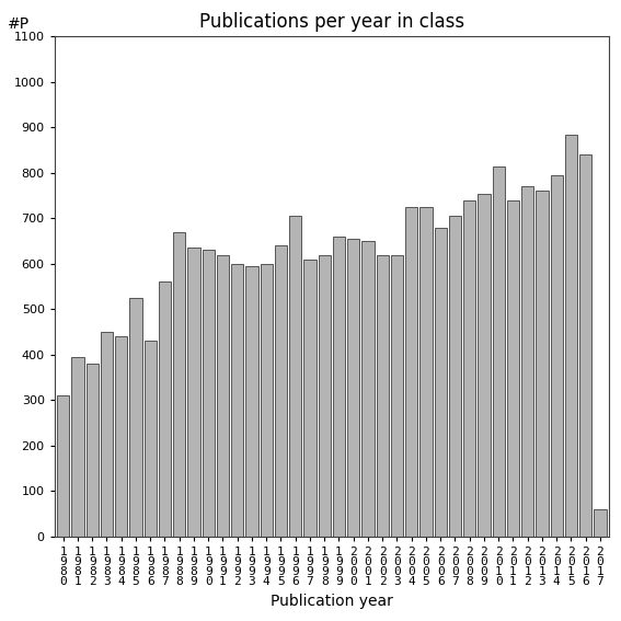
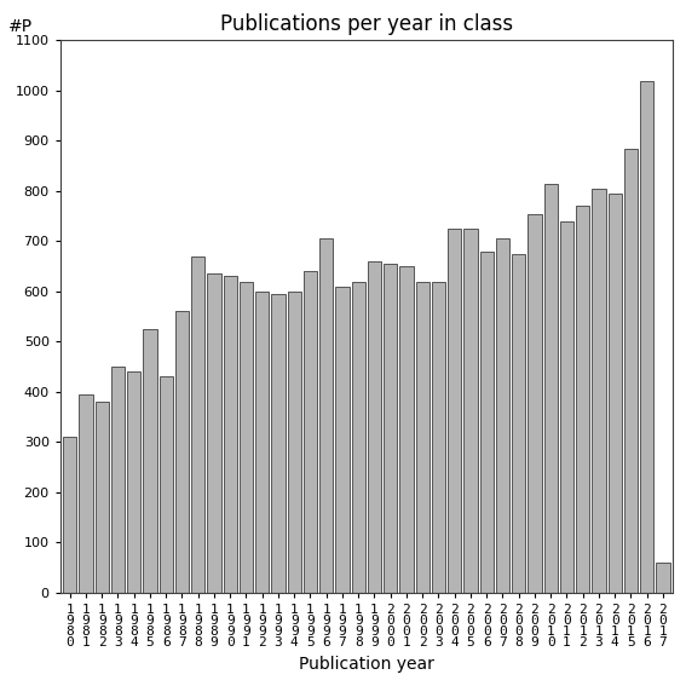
2 0 0 8: 740 -> 675
2 0 1 3: 760 -> 805
2 0 1 6: 840 -> 1020
